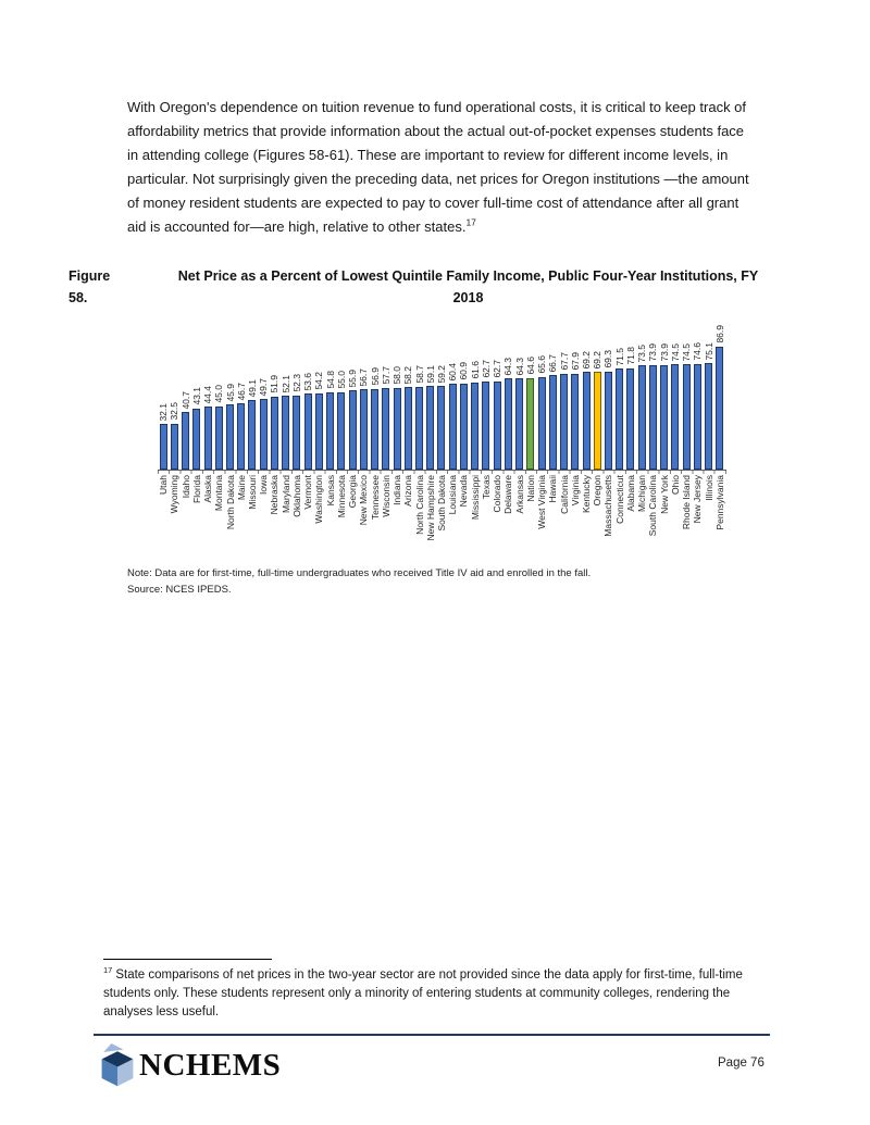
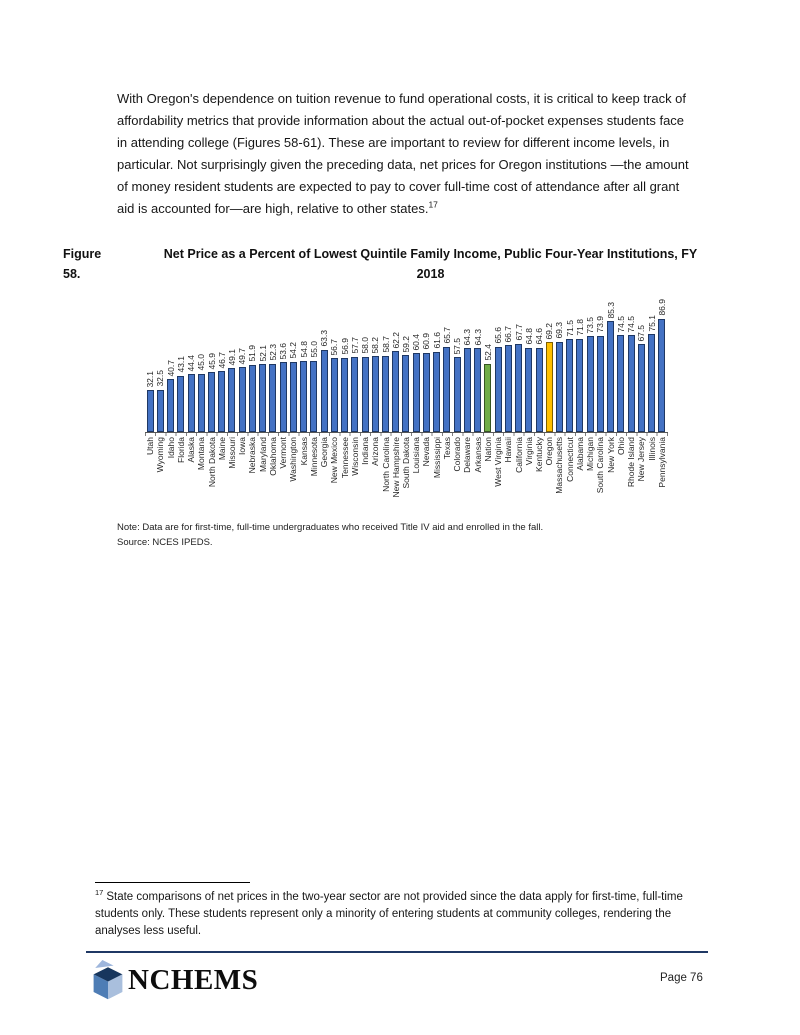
Georgia: 55.9 -> 63.3
New Hampshire: 59.1 -> 62.2
Texas: 62.7 -> 65.7
Colorado: 62.7 -> 57.5
Nation: 64.6 -> 52.4
Virginia: 67.9 -> 64.8
Kentucky: 69.2 -> 64.6
New York: 73.9 -> 85.3
New Jersey: 74.6 -> 67.5
